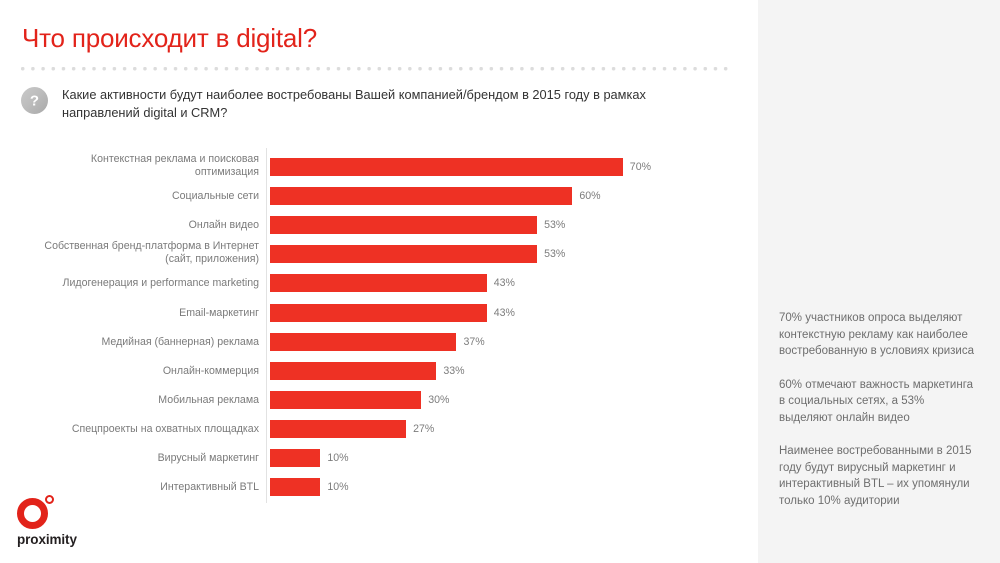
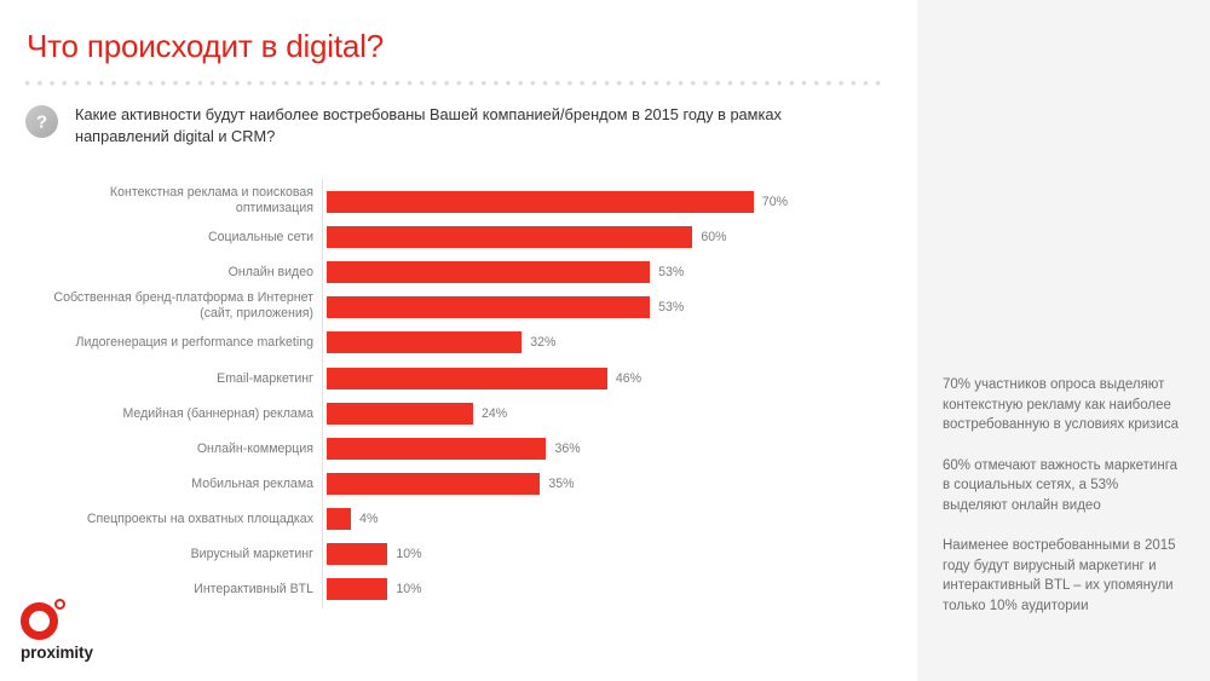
Лидогенерация и performance marketing: 43% -> 32%
Email-маркетинг: 43% -> 46%
Медийная (баннерная) реклама: 37% -> 24%
Онлайн-коммерция: 33% -> 36%
Мобильная реклама: 30% -> 35%
Спецпроекты на охватных площадках: 27% -> 4%
